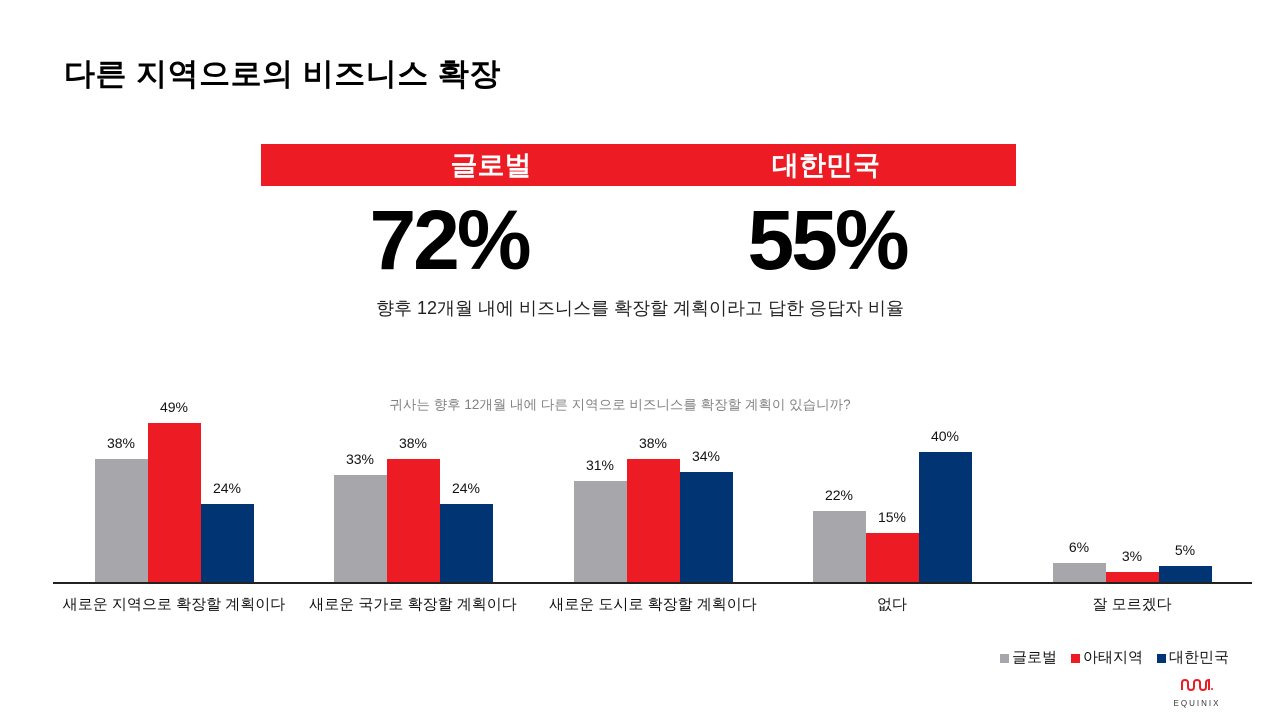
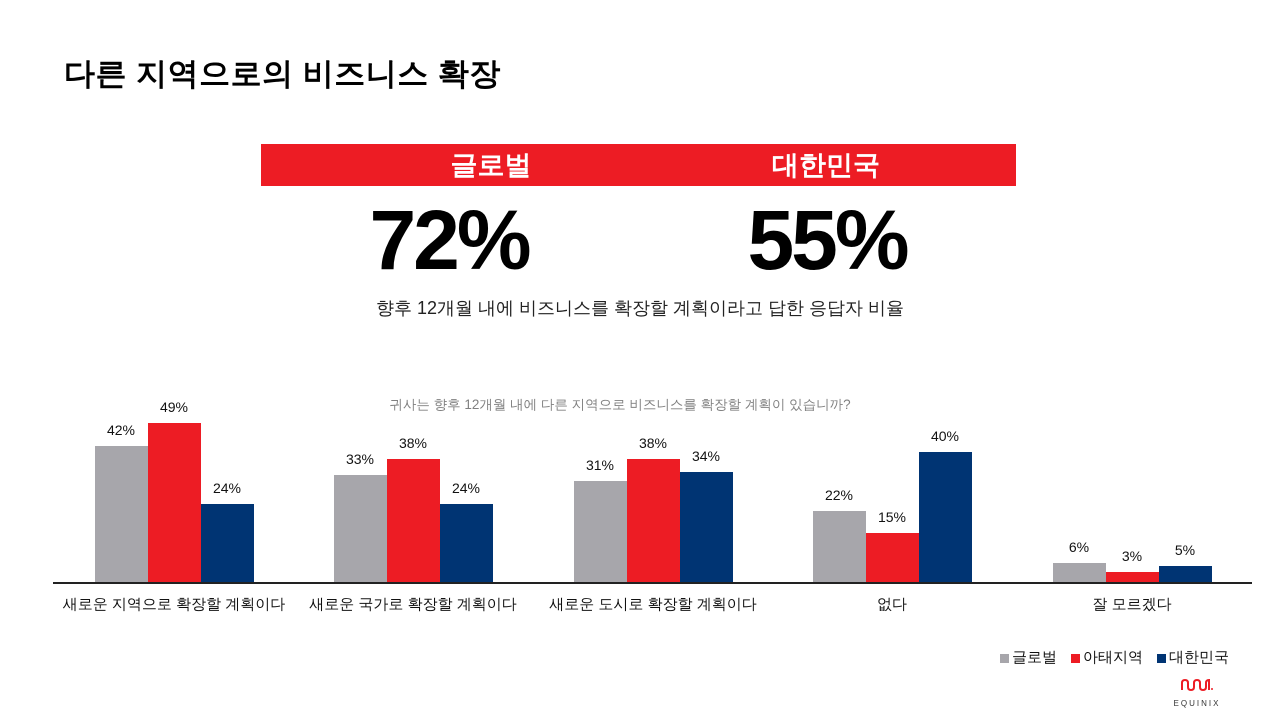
글로벌/새로운 지역으로 확장할 계획이다: 38% -> 42%
